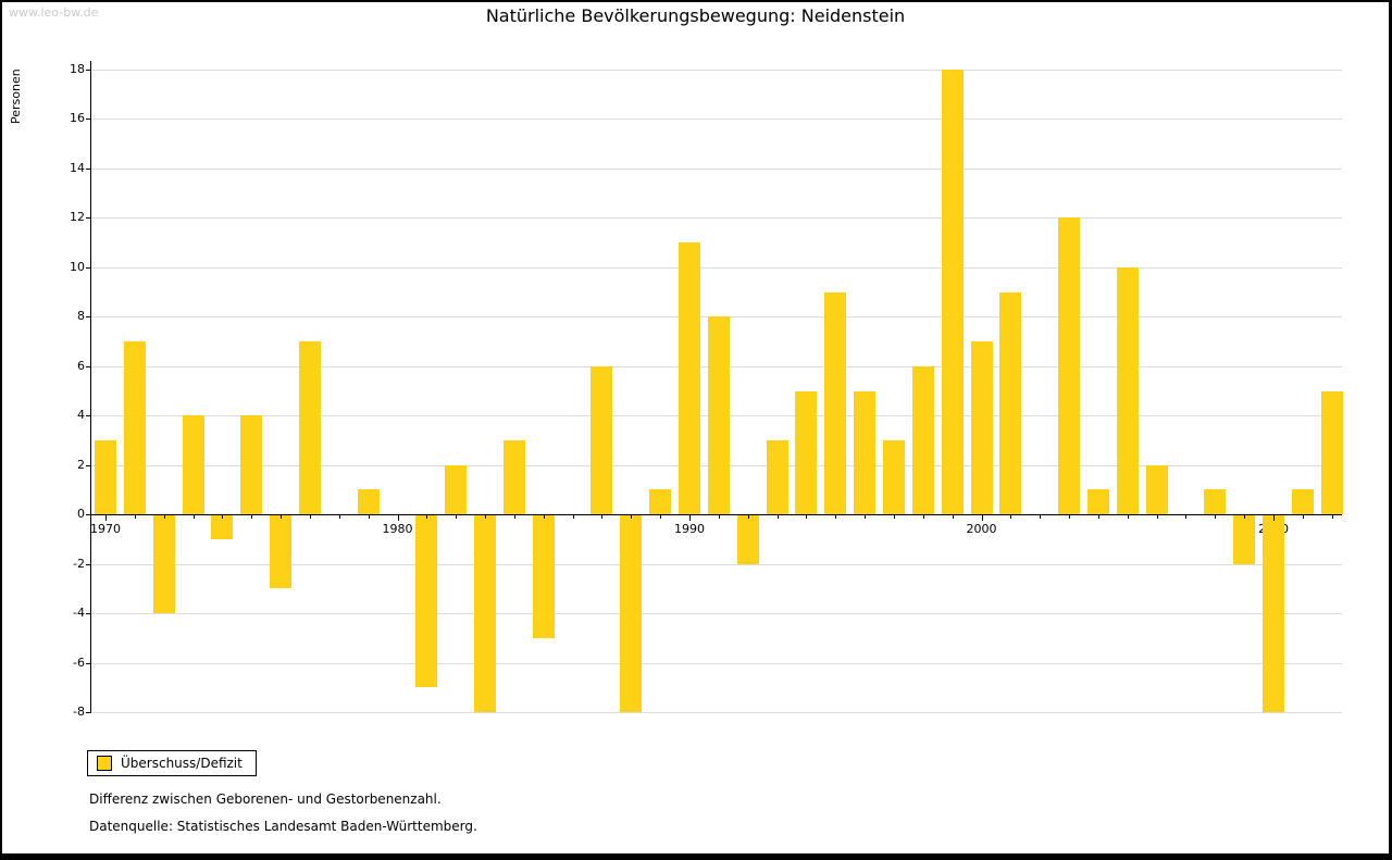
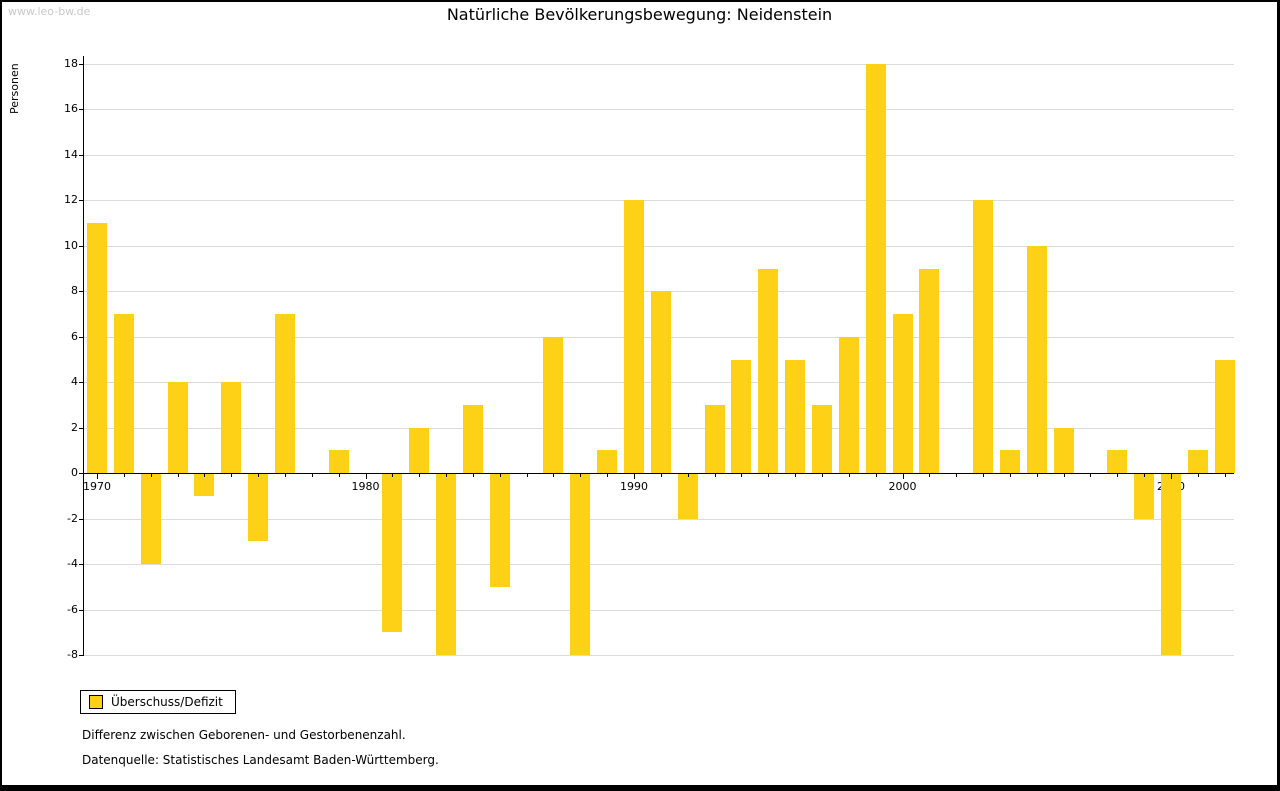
1970: 3 -> 11
1990: 11 -> 12
